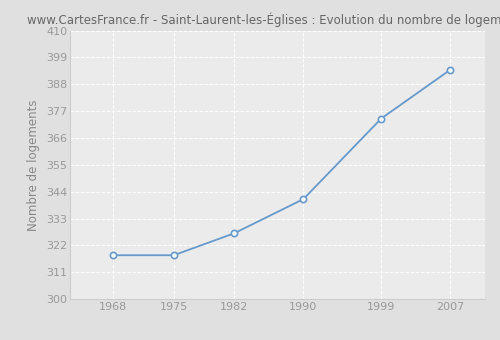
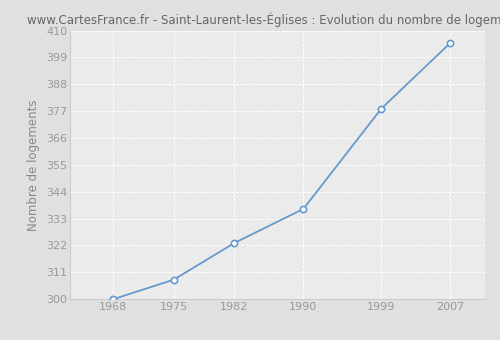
1968: 318 -> 300
1975: 318 -> 308
1982: 327 -> 323
1990: 341 -> 337
1999: 374 -> 378
2007: 394 -> 405
